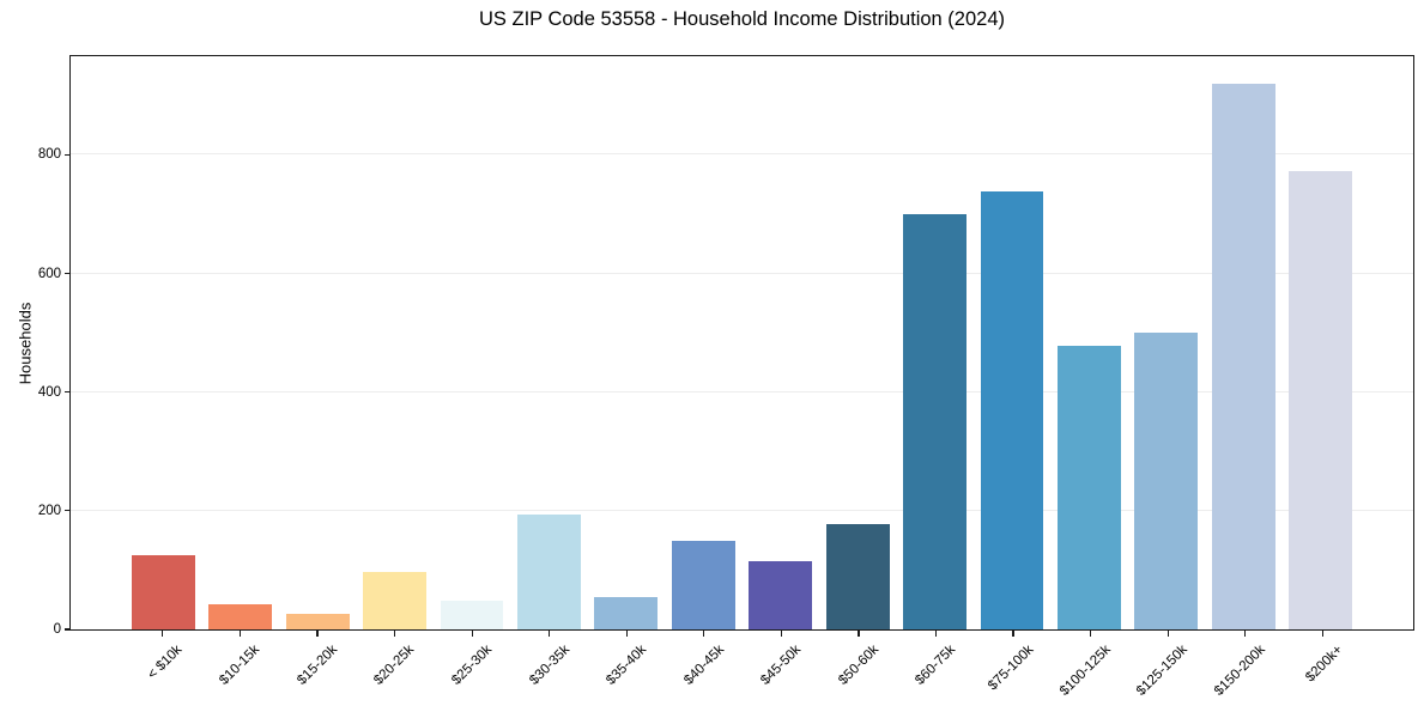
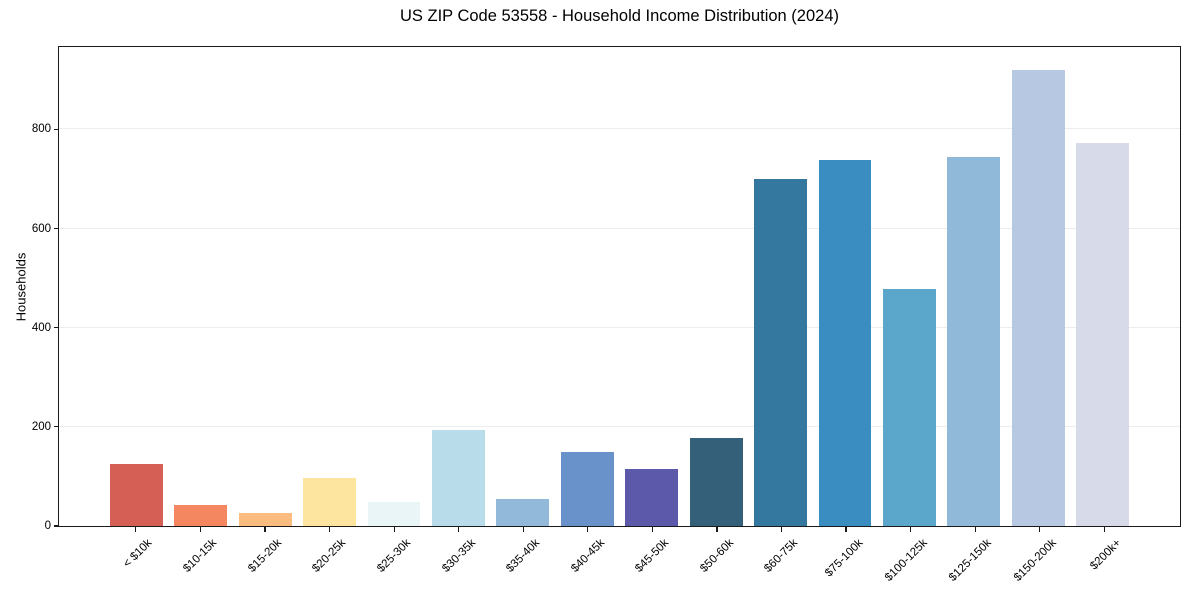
$125-150k: 500 -> 740
